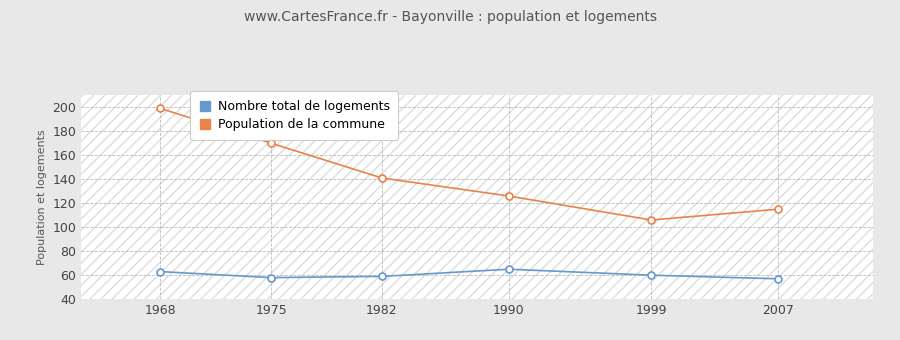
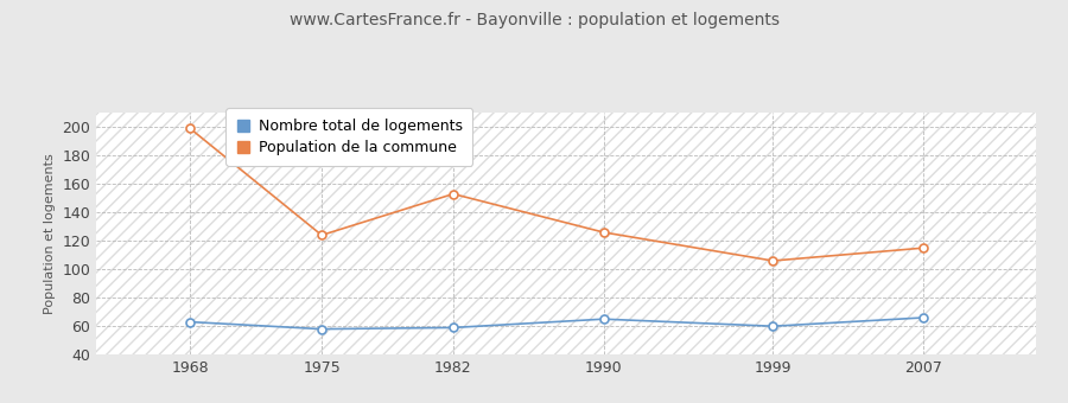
Population de la commune/1975: 170 -> 124
Population de la commune/1982: 141 -> 153
Nombre total de logements/2007: 57 -> 66
